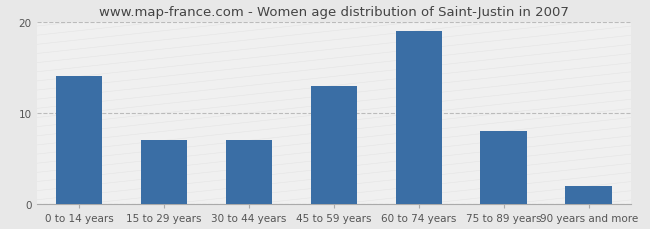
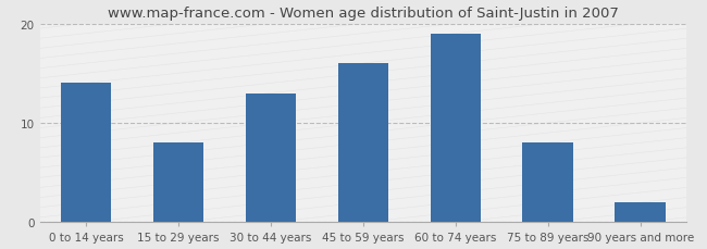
15 to 29 years: 7 -> 8
30 to 44 years: 7 -> 13
45 to 59 years: 13 -> 16
